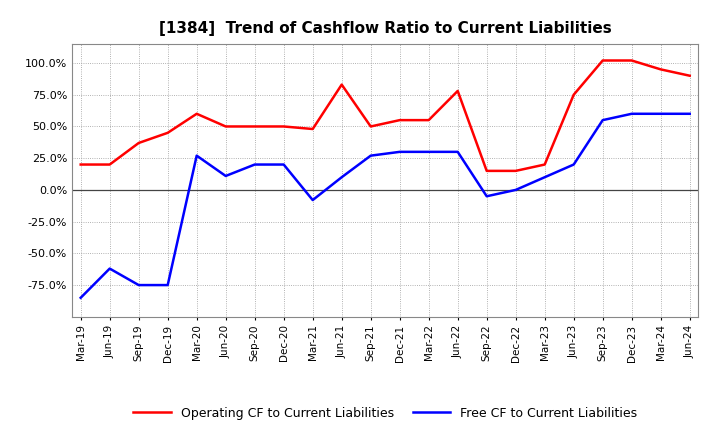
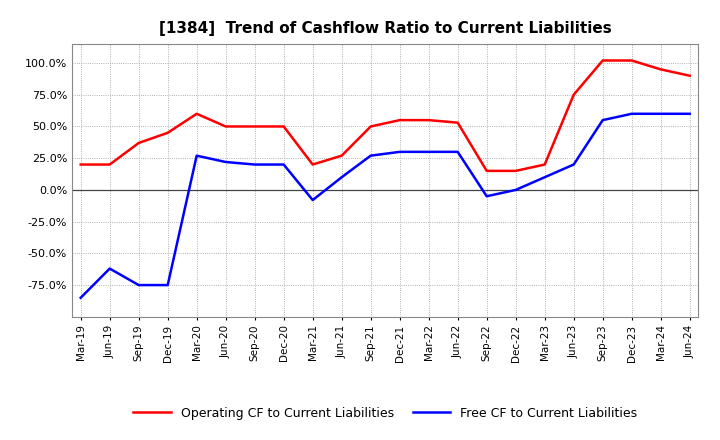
Free CF to Current Liabilities/Jun-20: 11% -> 22%
Operating CF to Current Liabilities/Mar-21: 48% -> 20%
Operating CF to Current Liabilities/Jun-21: 83% -> 27%
Operating CF to Current Liabilities/Jun-22: 78% -> 53%
